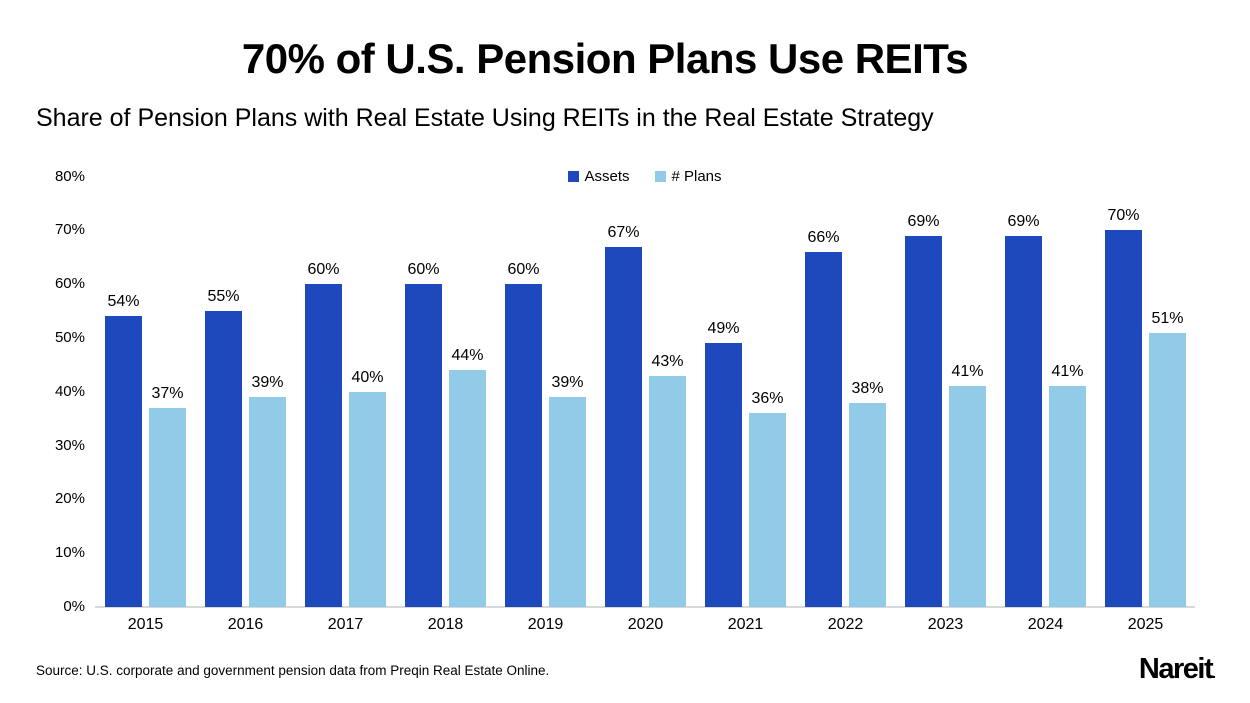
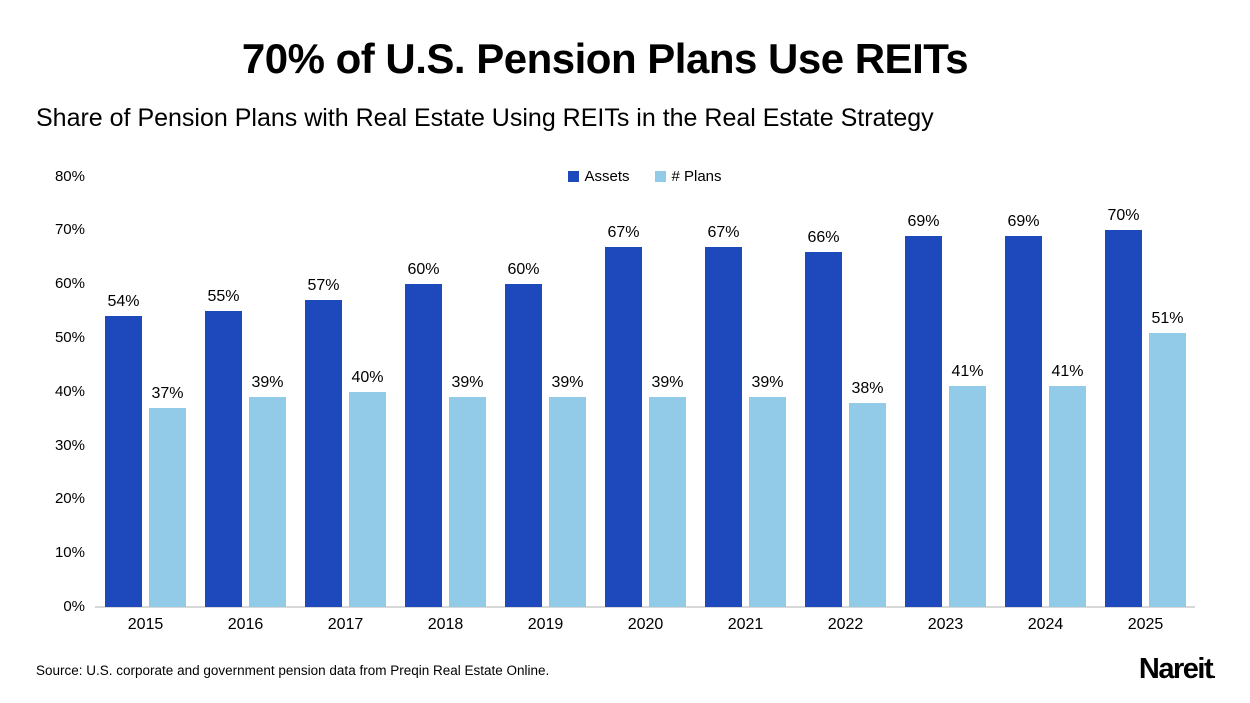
Assets/2017: 60% -> 57%
# Plans/2018: 44% -> 39%
# Plans/2020: 43% -> 39%
Assets/2021: 49% -> 67%
# Plans/2021: 36% -> 39%
